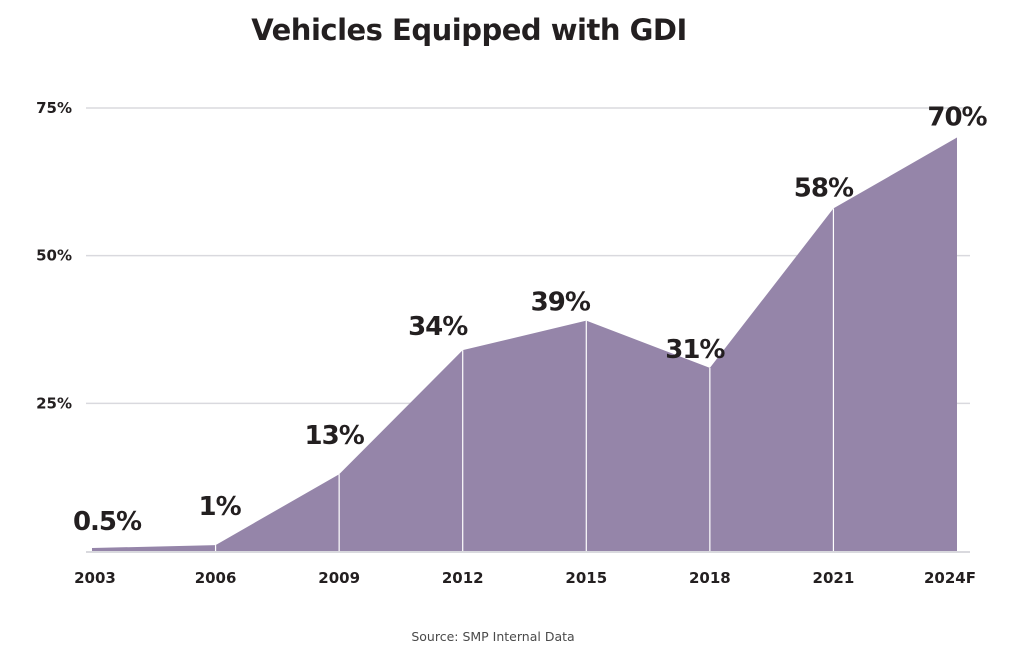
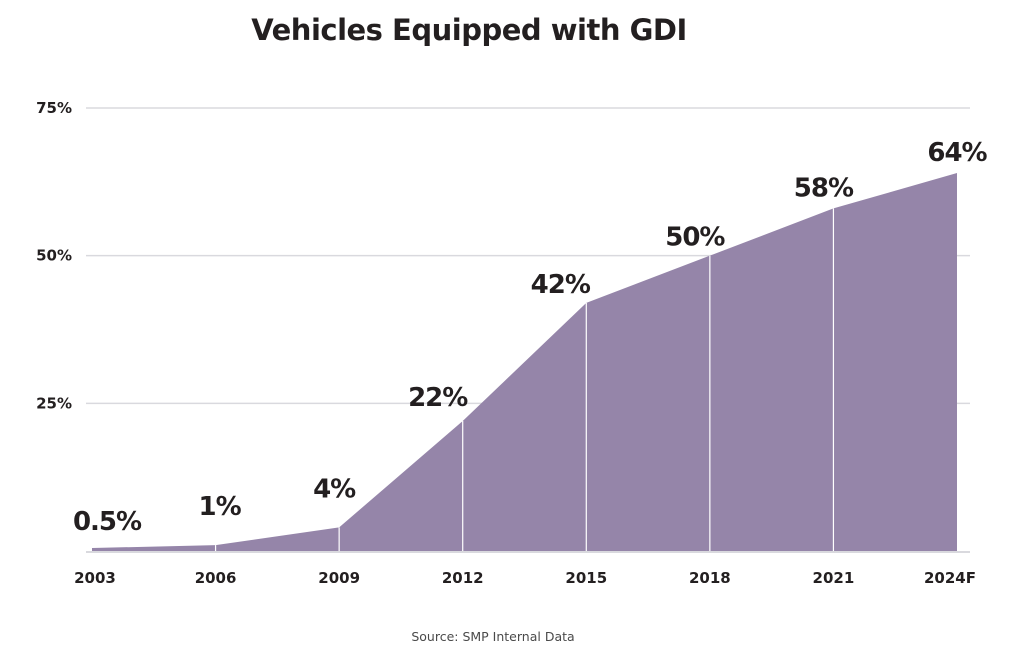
2009: 13% -> 4%
2012: 34% -> 22%
2015: 39% -> 42%
2018: 31% -> 50%
2024F: 70% -> 64%
